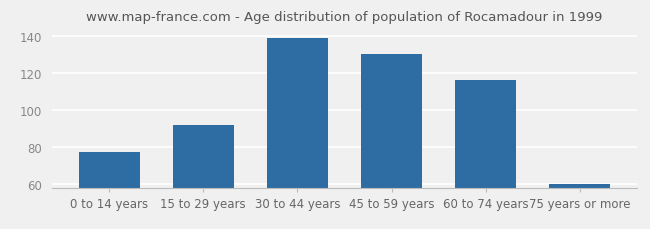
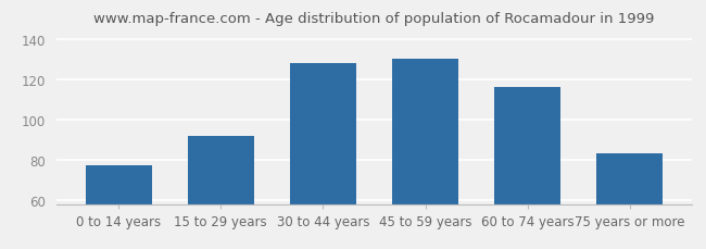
30 to 44 years: 139 -> 128
75 years or more: 60 -> 83
